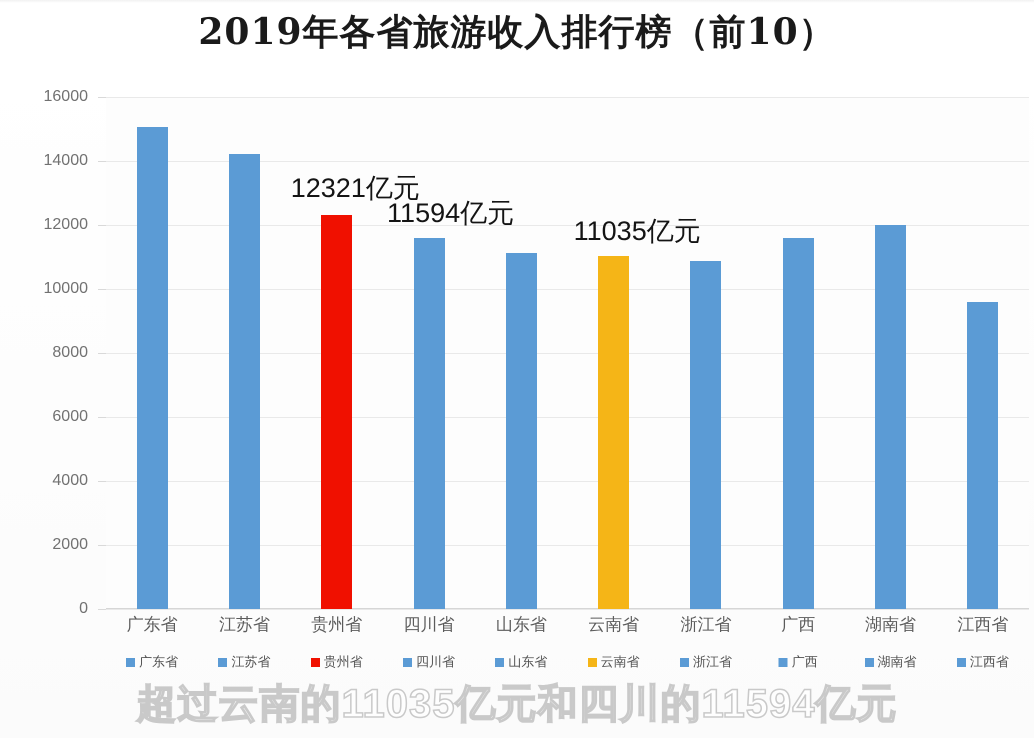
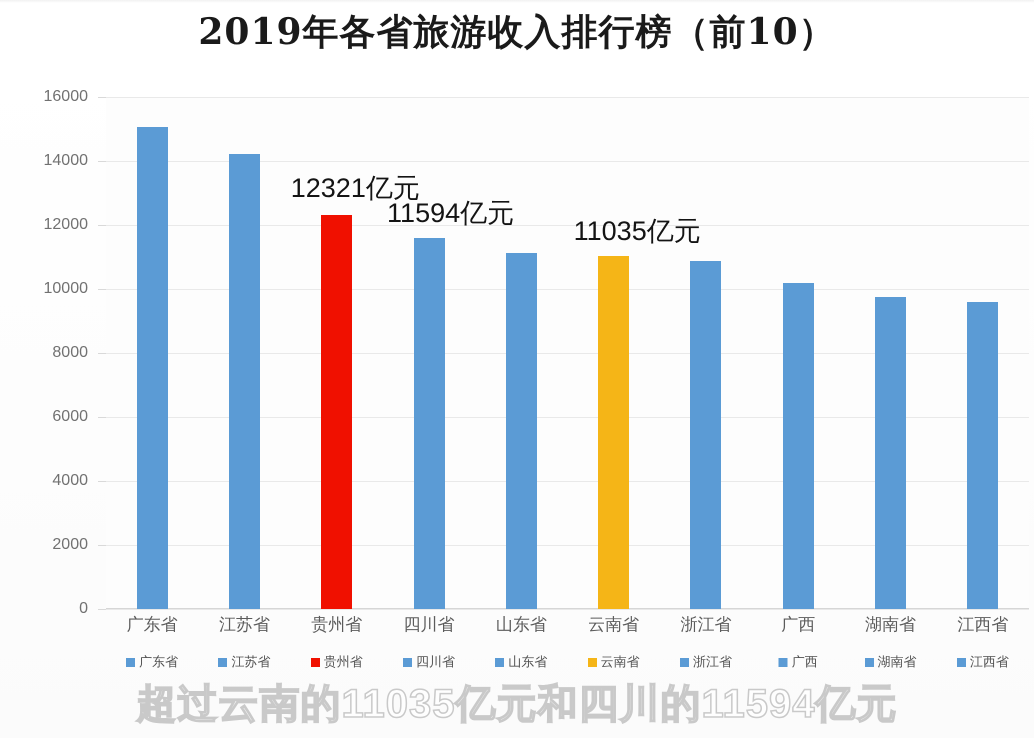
广西: 11600 -> 10200
湖南省: 12000 -> 9800
